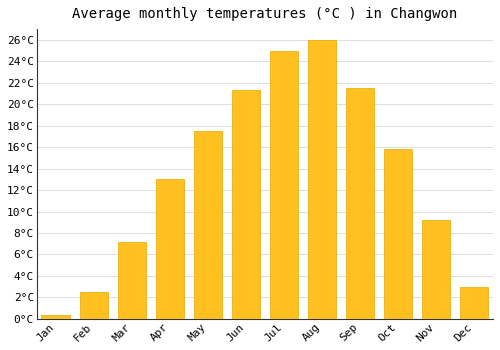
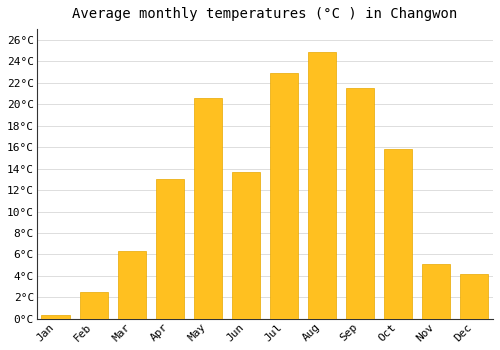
Mar: 7.2°C -> 6.3°C
May: 17.5°C -> 20.6°C
Jun: 21.3°C -> 13.7°C
Jul: 25.0°C -> 22.9°C
Aug: 26.0°C -> 24.9°C
Nov: 9.2°C -> 5.1°C
Dec: 3.0°C -> 4.2°C
